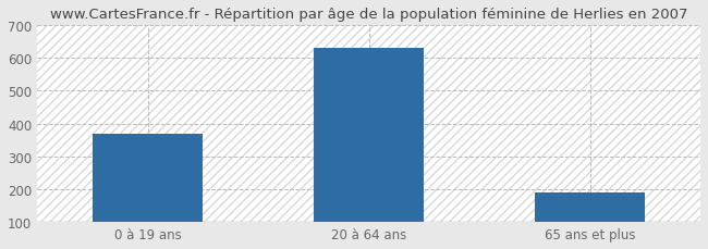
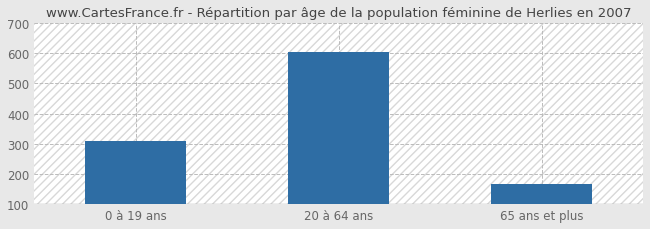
0 à 19 ans: 370 -> 310
20 à 64 ans: 630 -> 605
65 ans et plus: 190 -> 168
